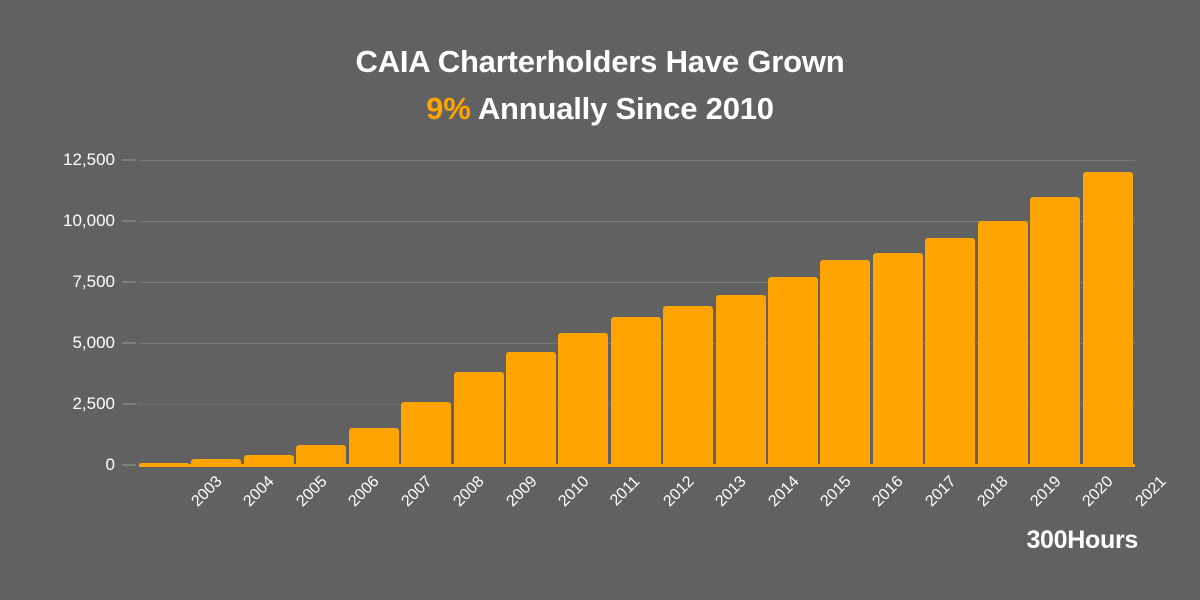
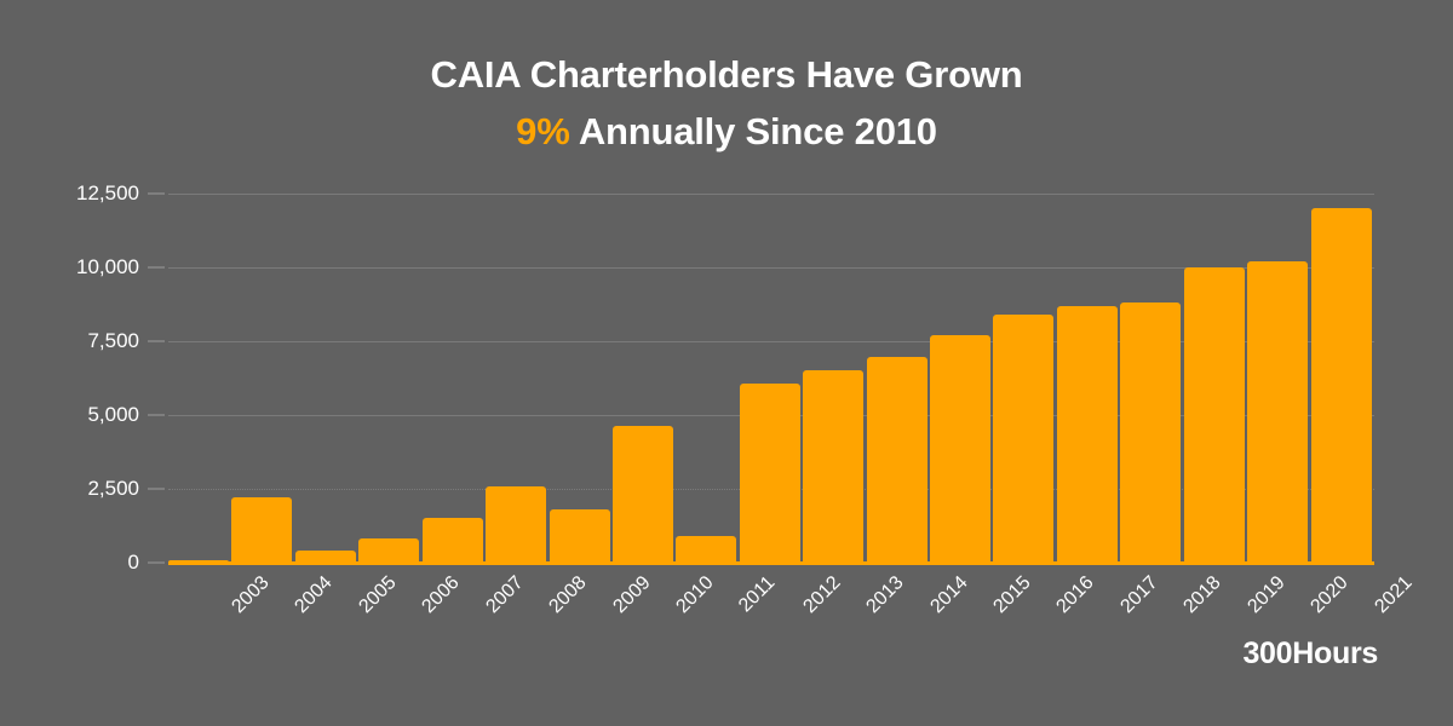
2004: 200 -> 2200
2009: 3800 -> 1800
2011: 5400 -> 900
2018: 9300 -> 8800
2020: 11000 -> 10200
